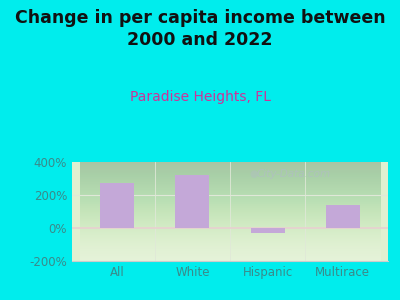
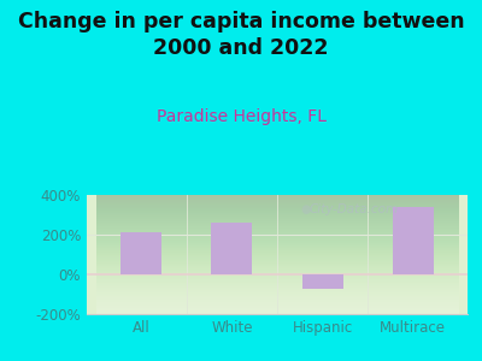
All: 270% -> 210%
White: 320% -> 260%
Hispanic: -30% -> -70%
Multirace: 140% -> 340%
